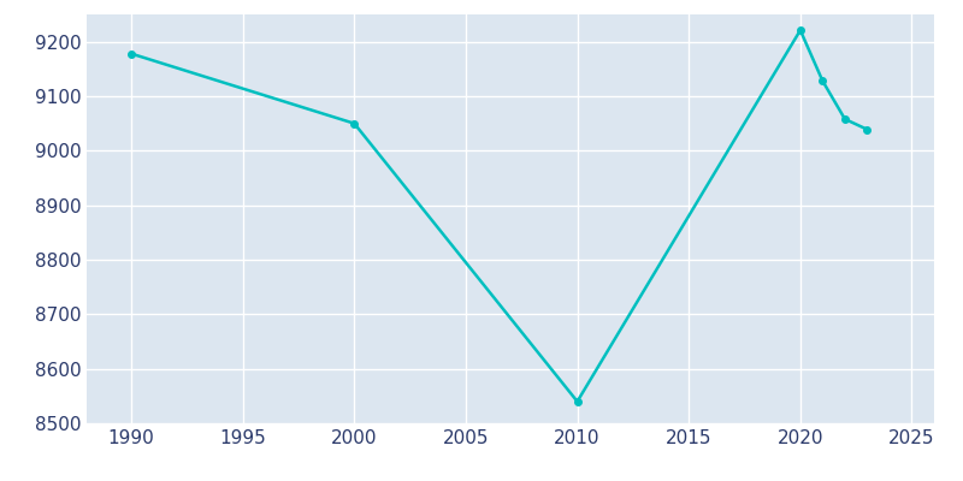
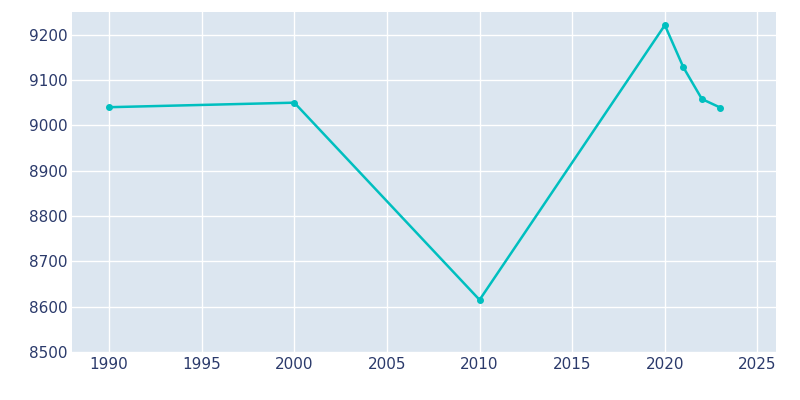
1990: 9178 -> 9040
2010: 8540 -> 8615
